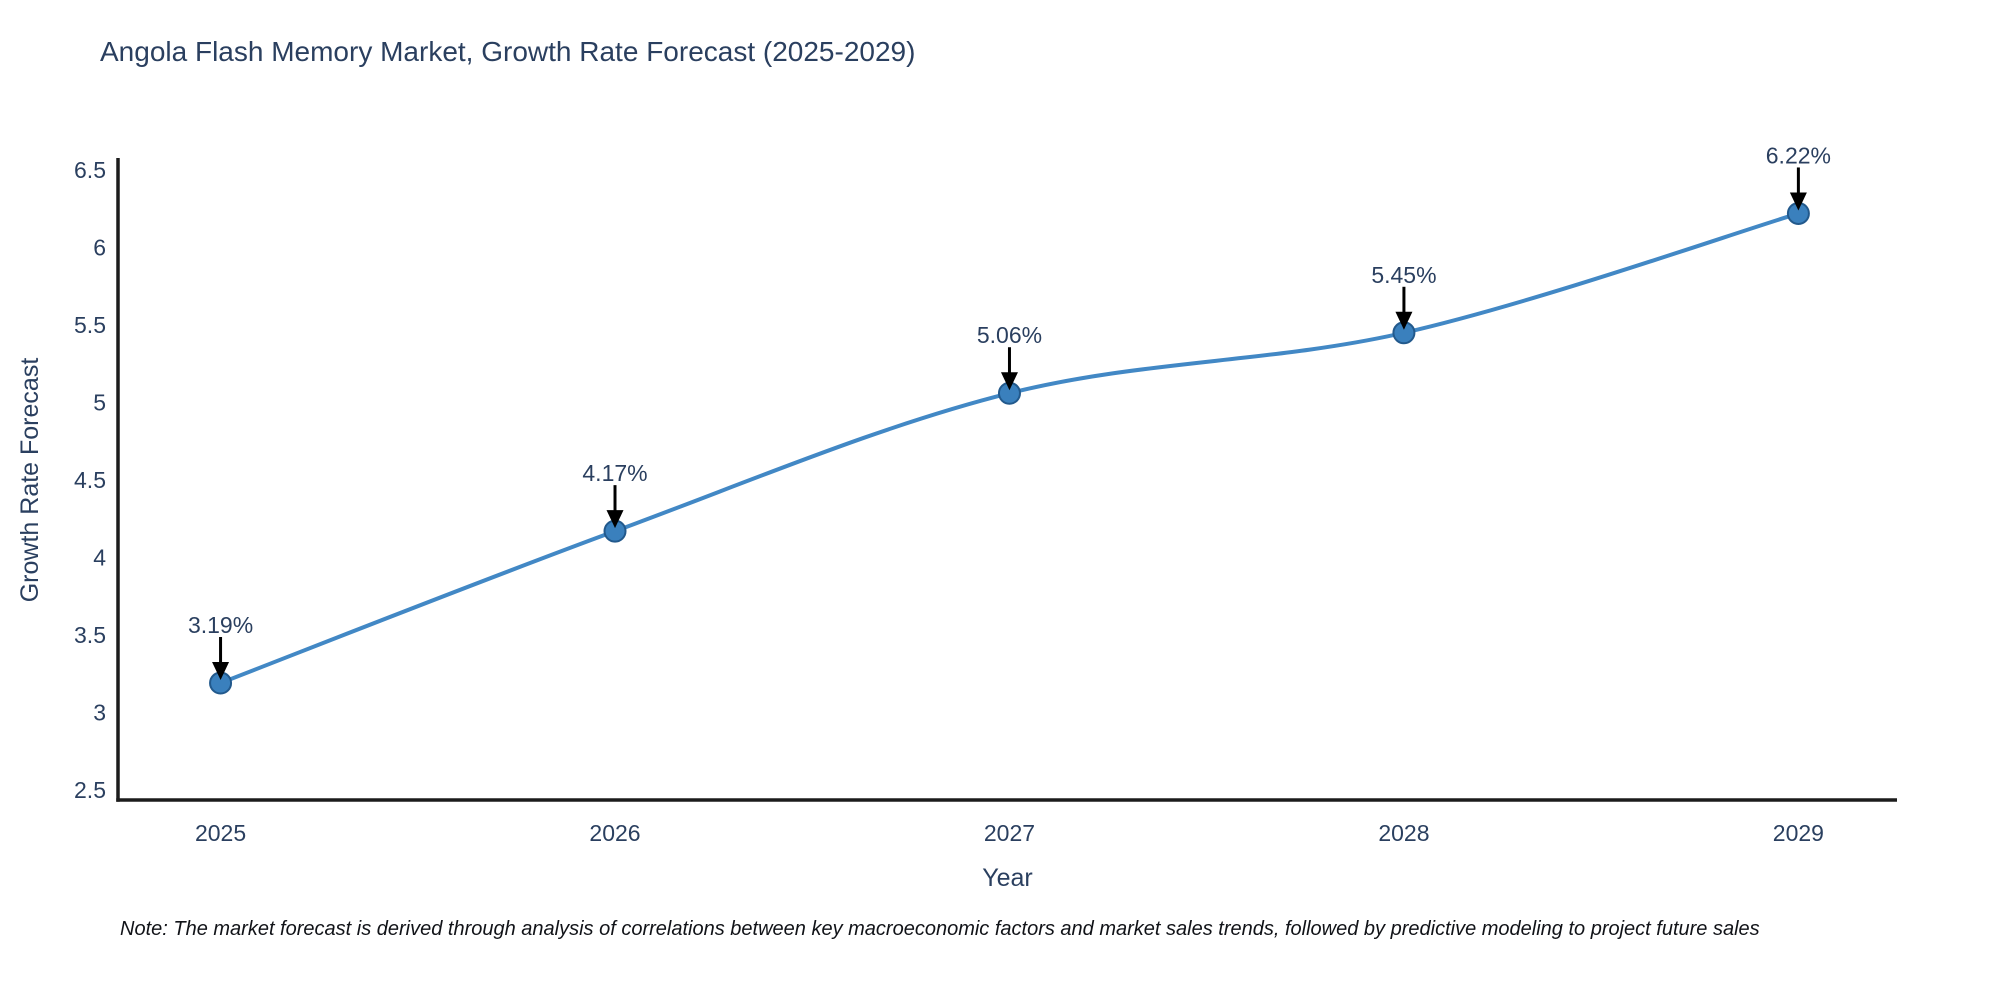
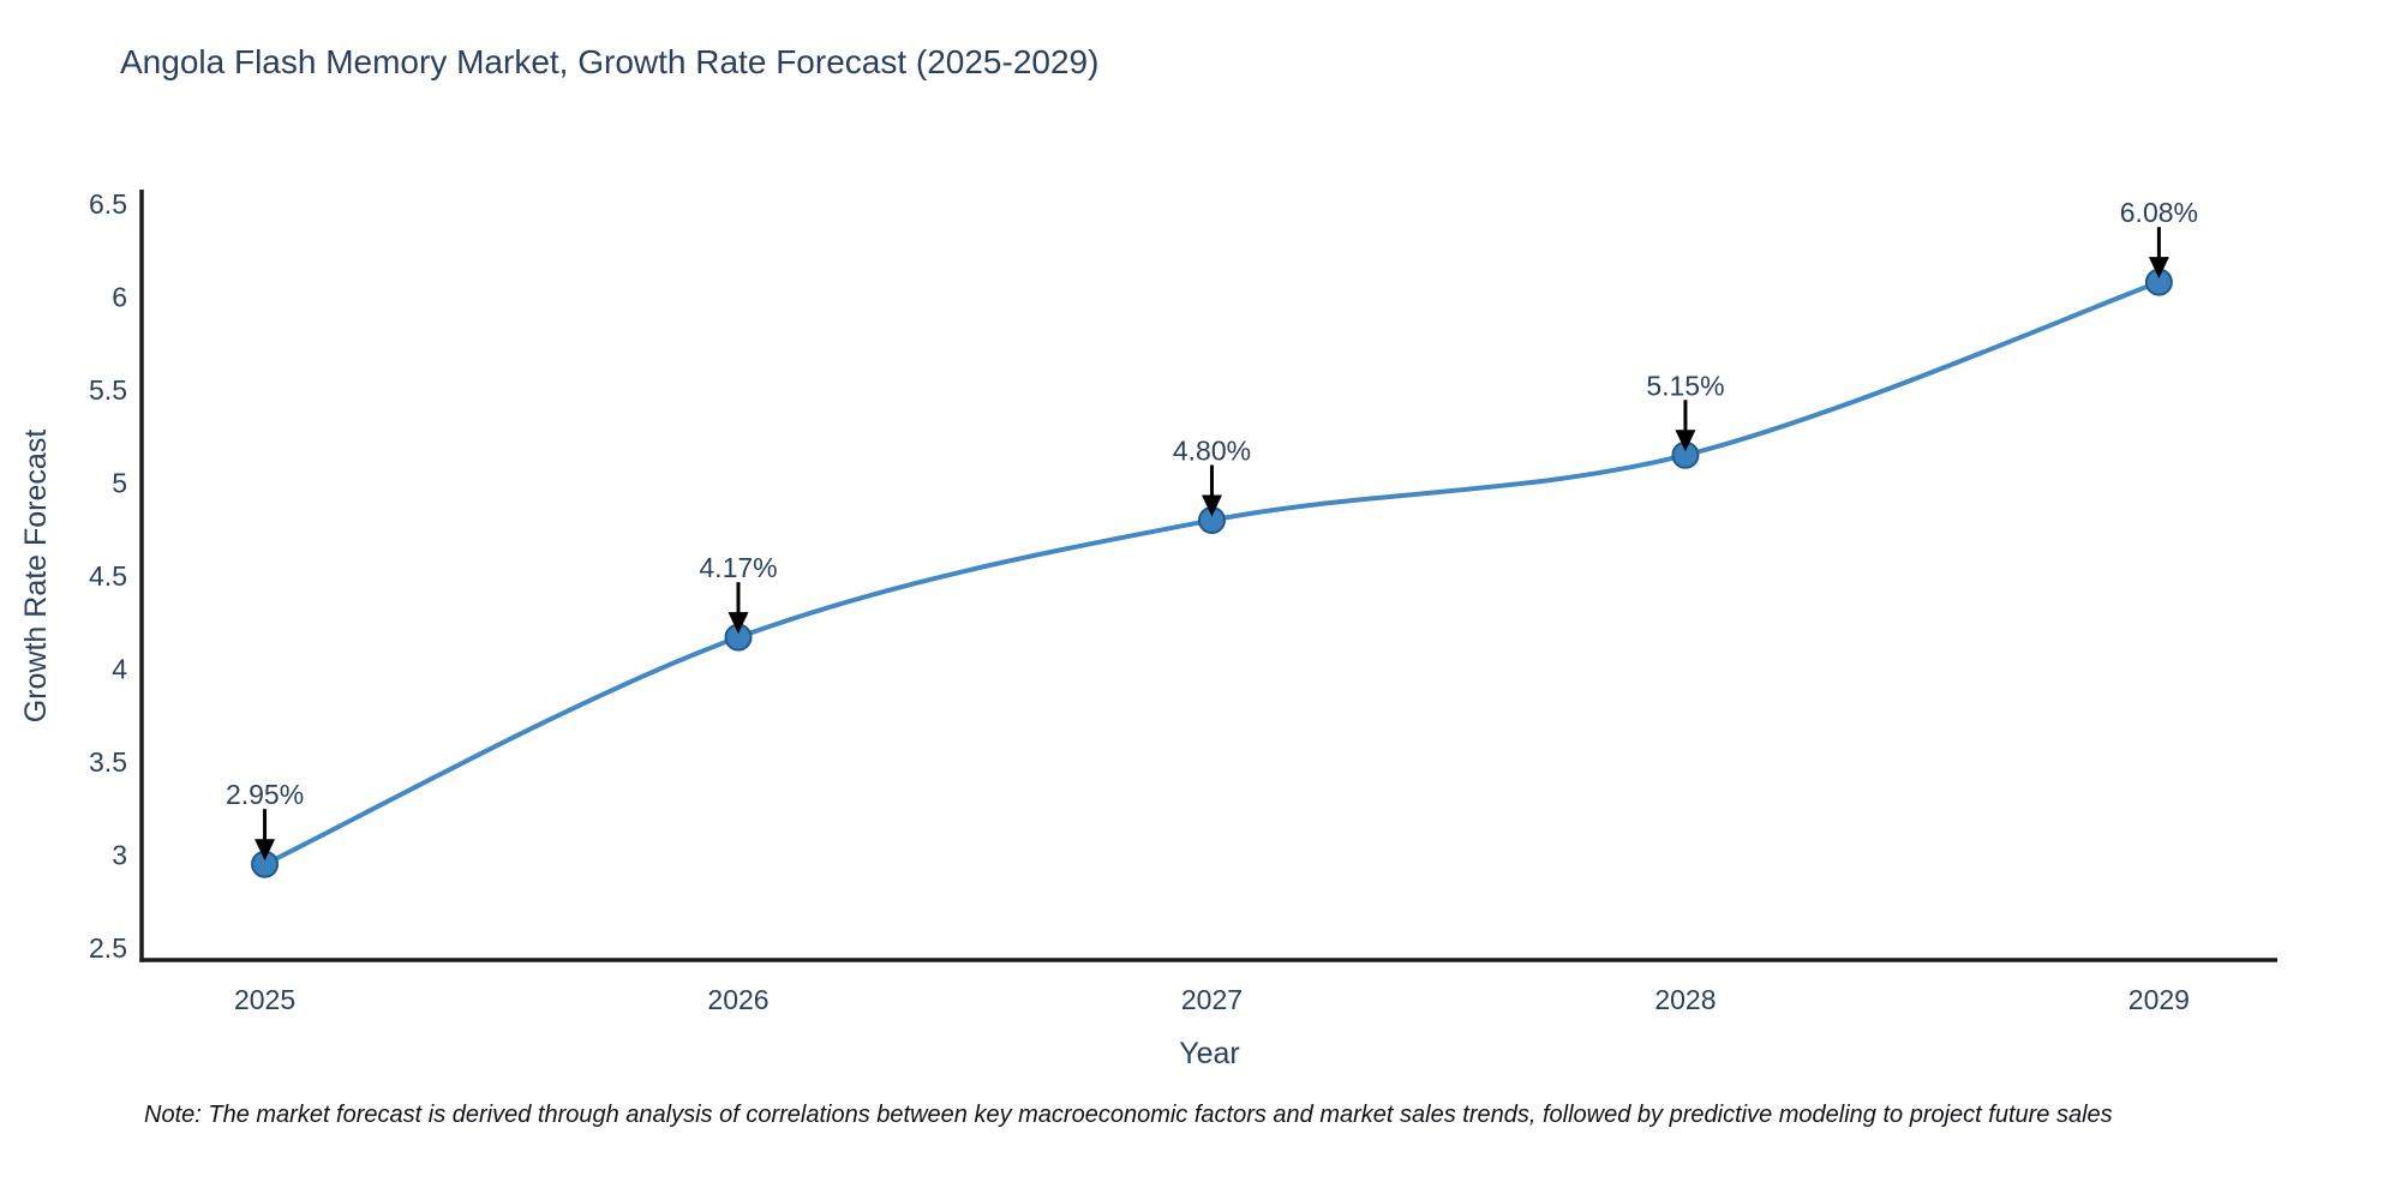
2025: 3.19% -> 2.95%
2027: 5.06% -> 4.80%
2028: 5.45% -> 5.15%
2029: 6.22% -> 6.08%
